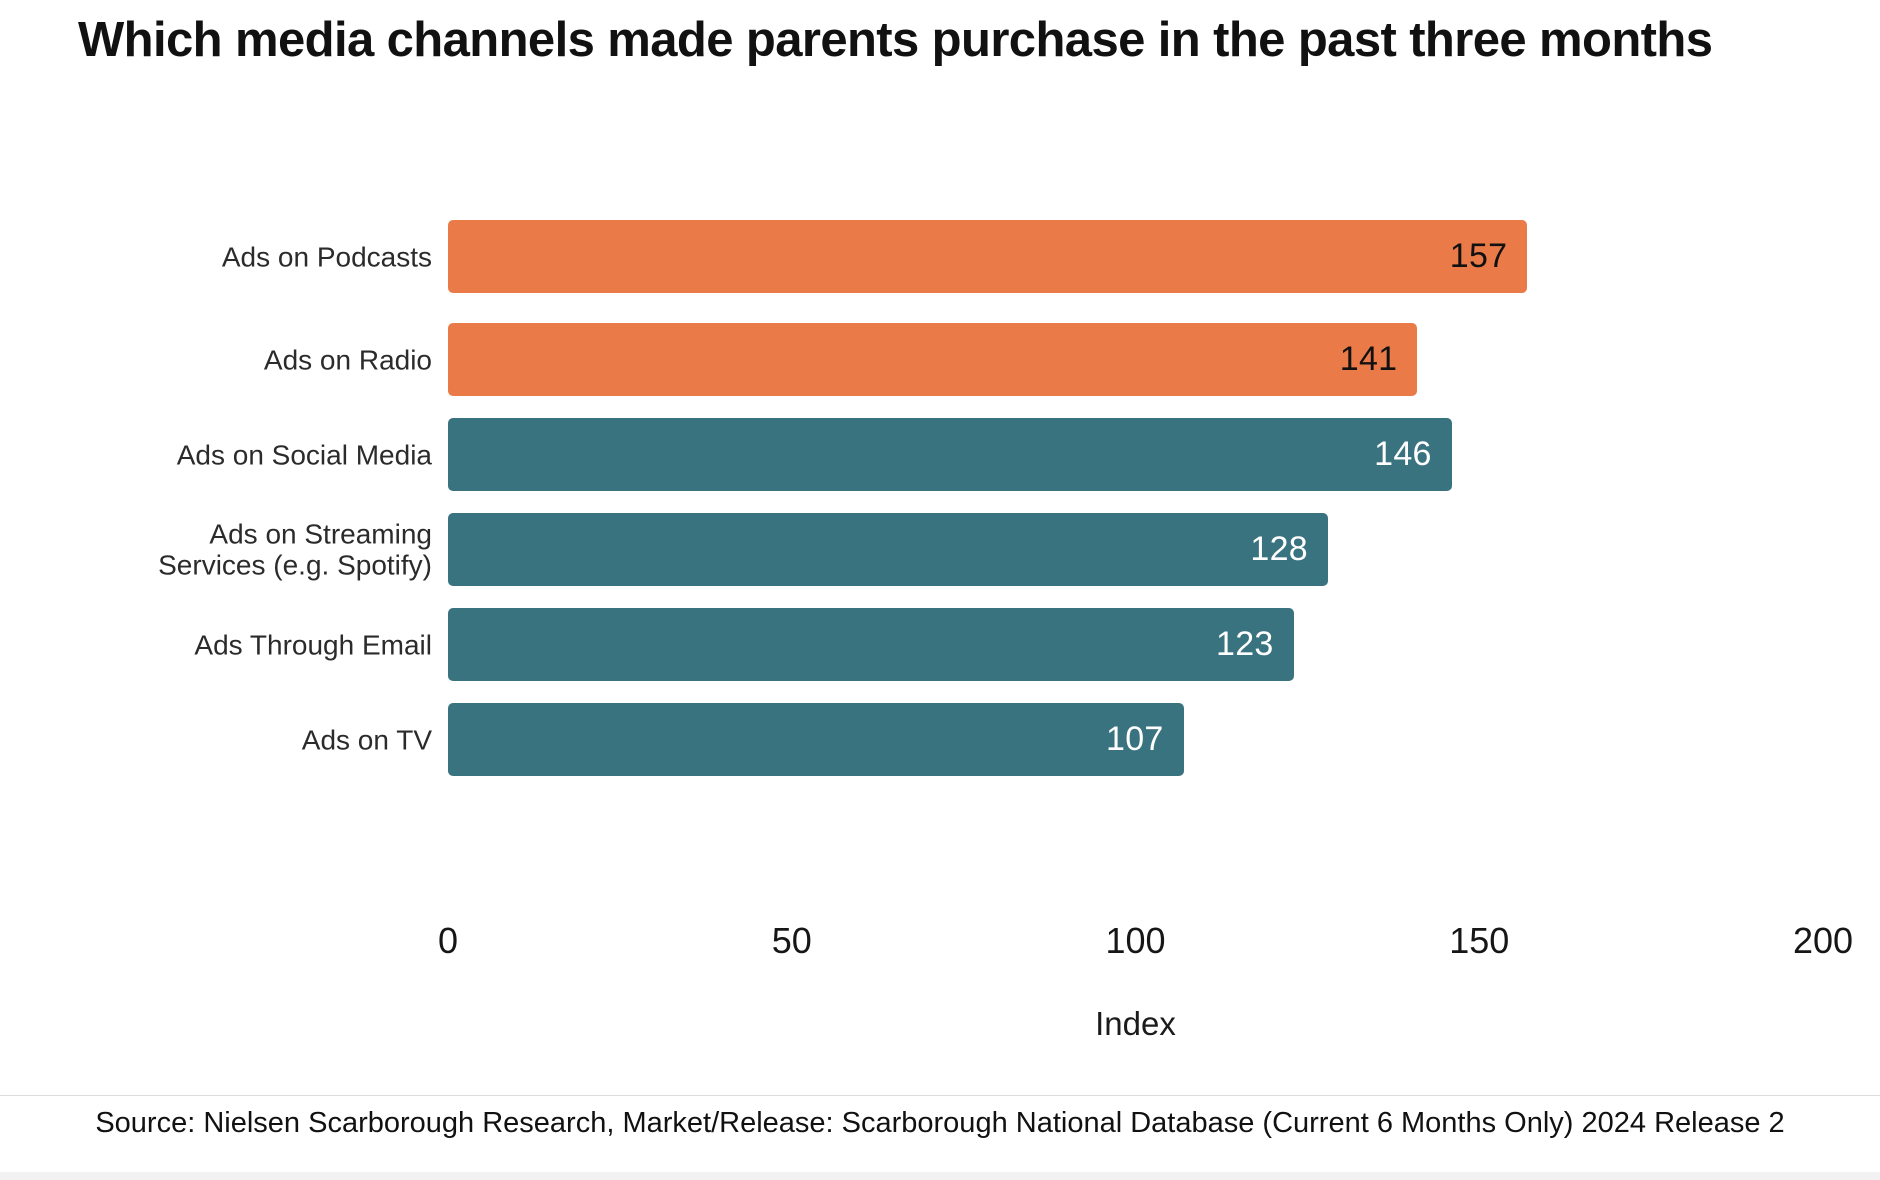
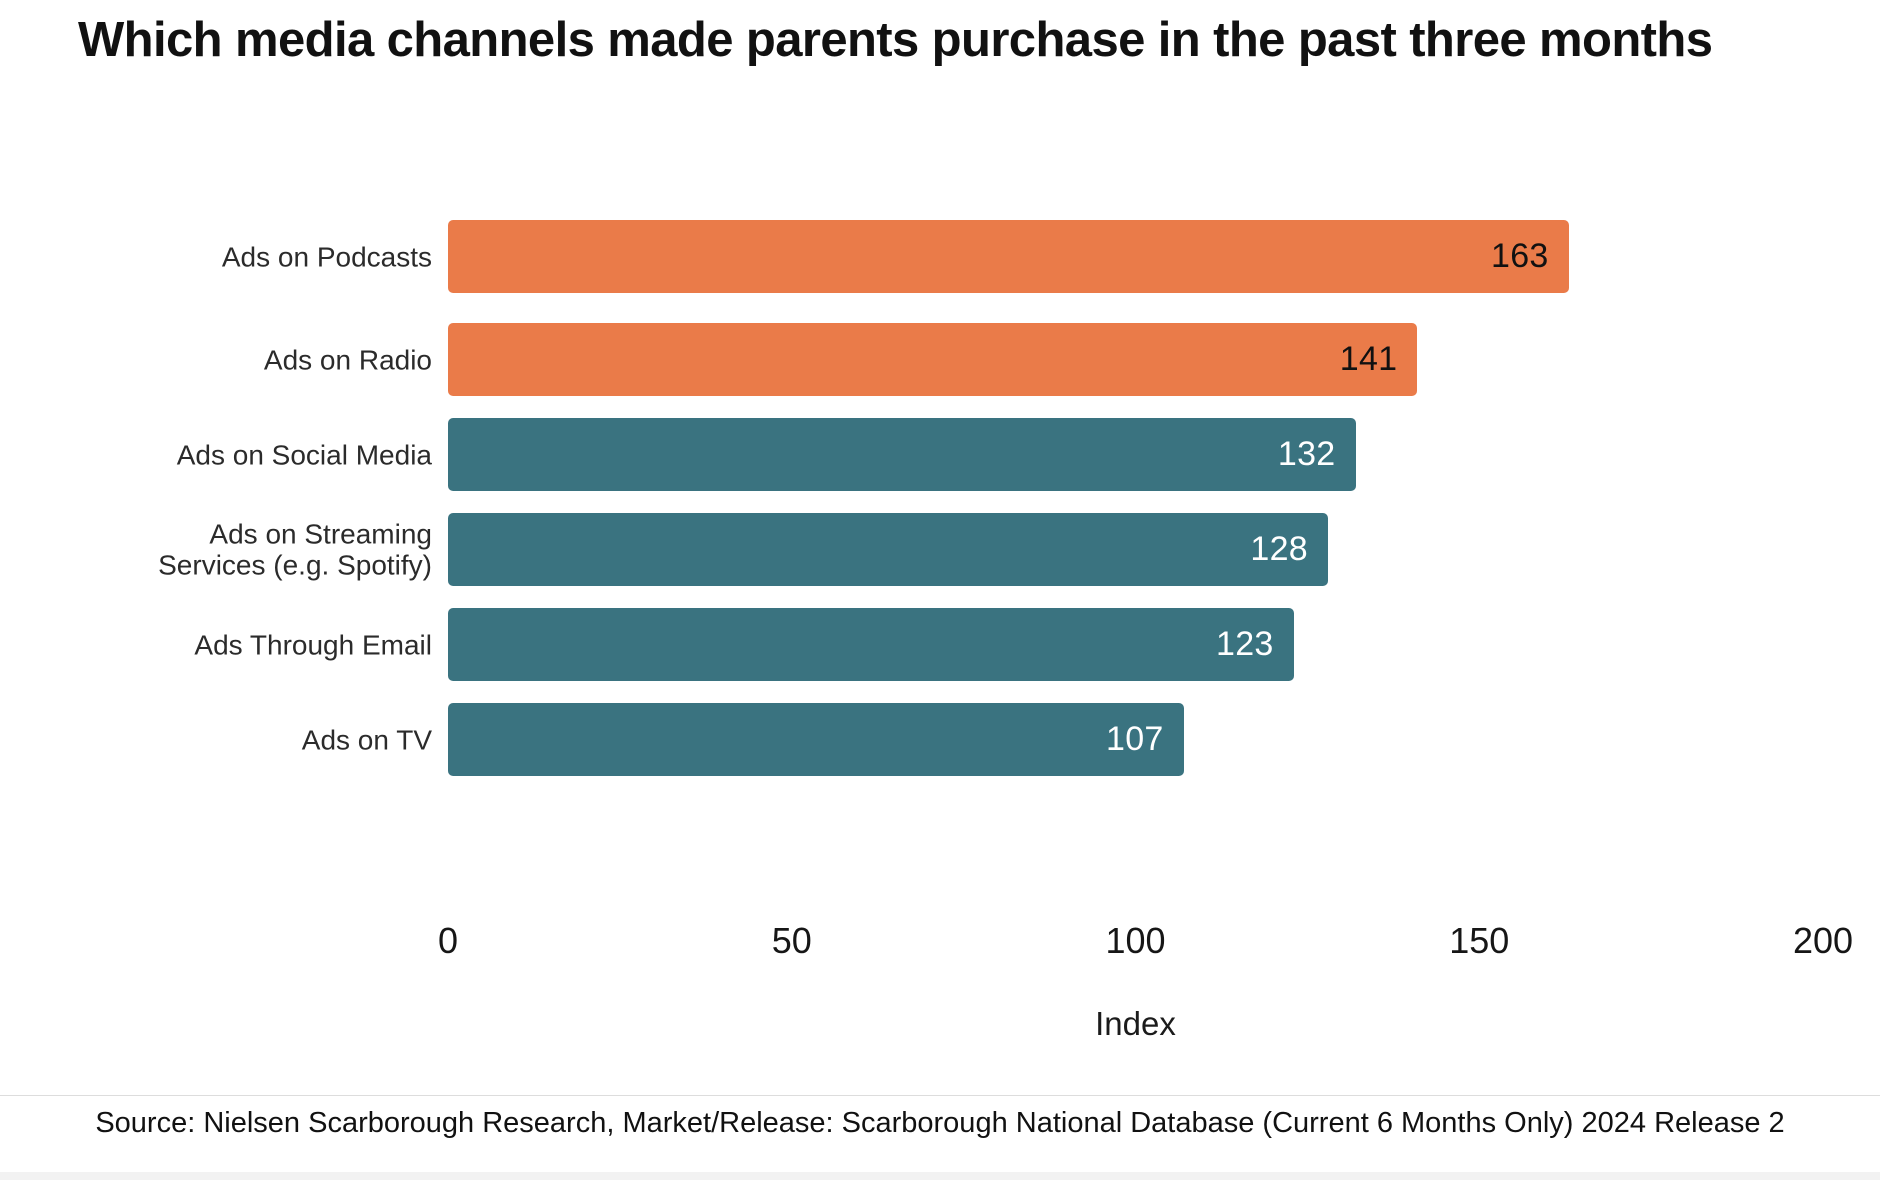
Ads on Podcasts: 157 -> 163
Ads on Social Media: 146 -> 132
